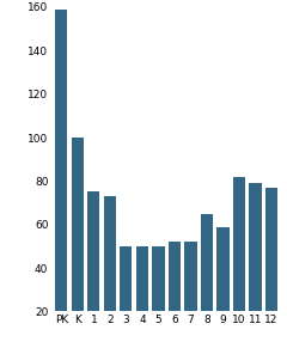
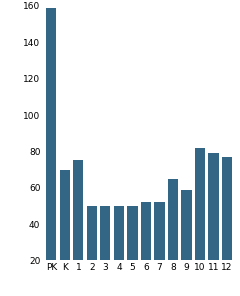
K: 100 -> 70
2: 73 -> 50
